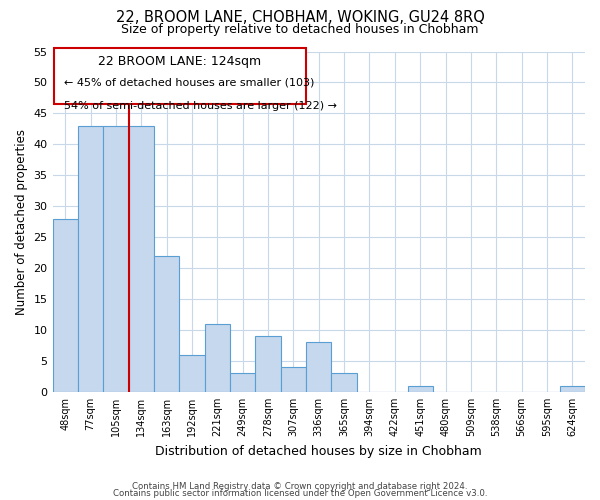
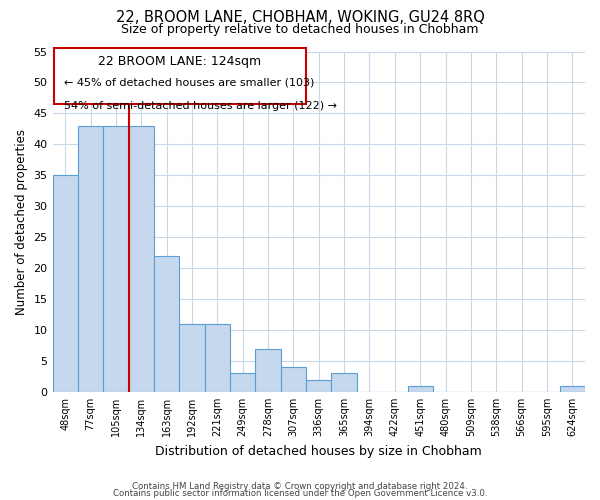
48sqm: 28 -> 35
192sqm: 6 -> 11
278sqm: 9 -> 7
336sqm: 8 -> 2
